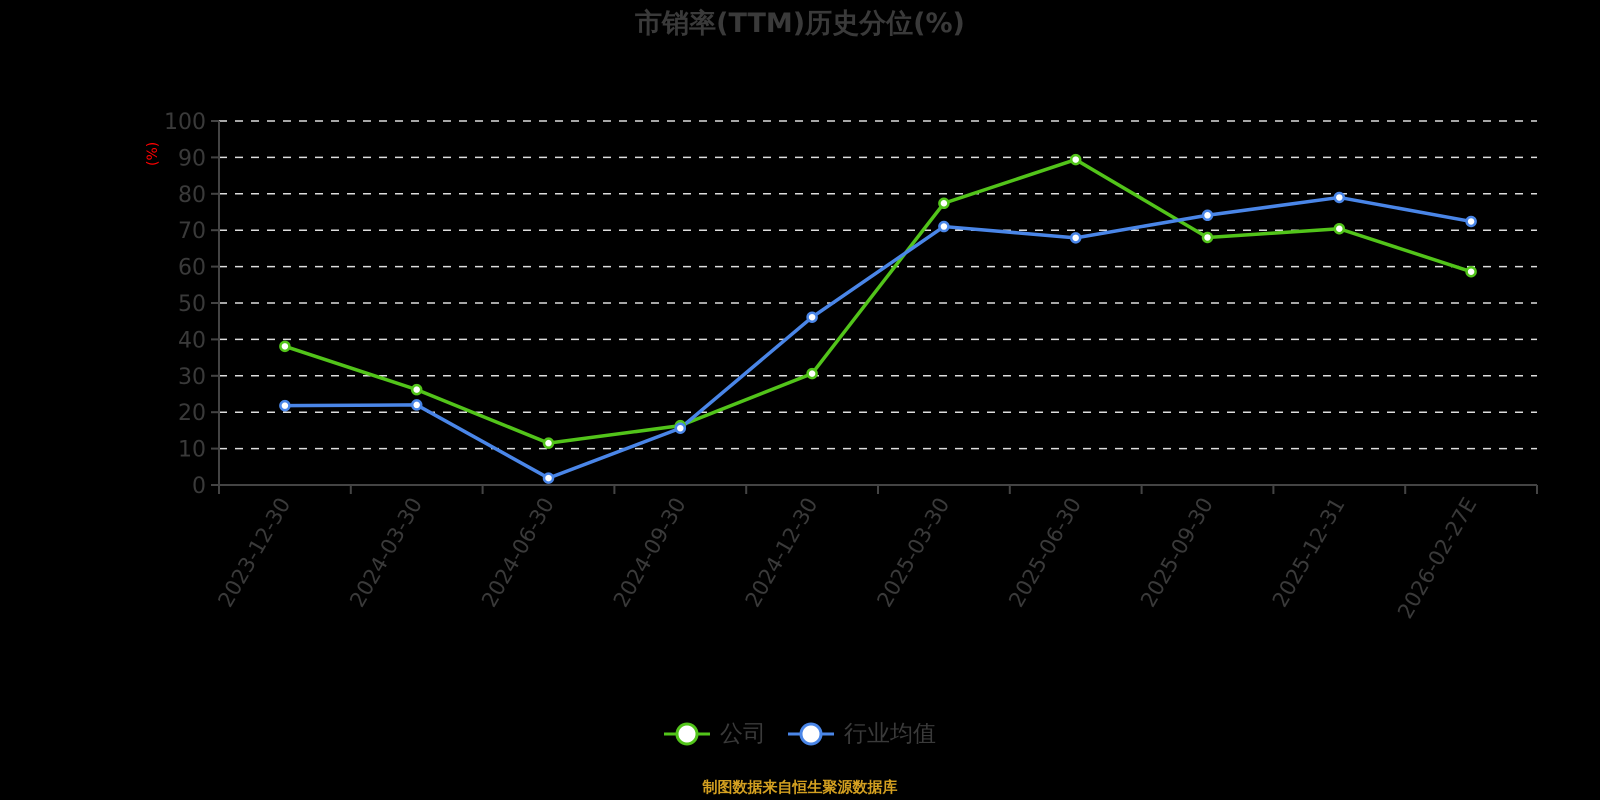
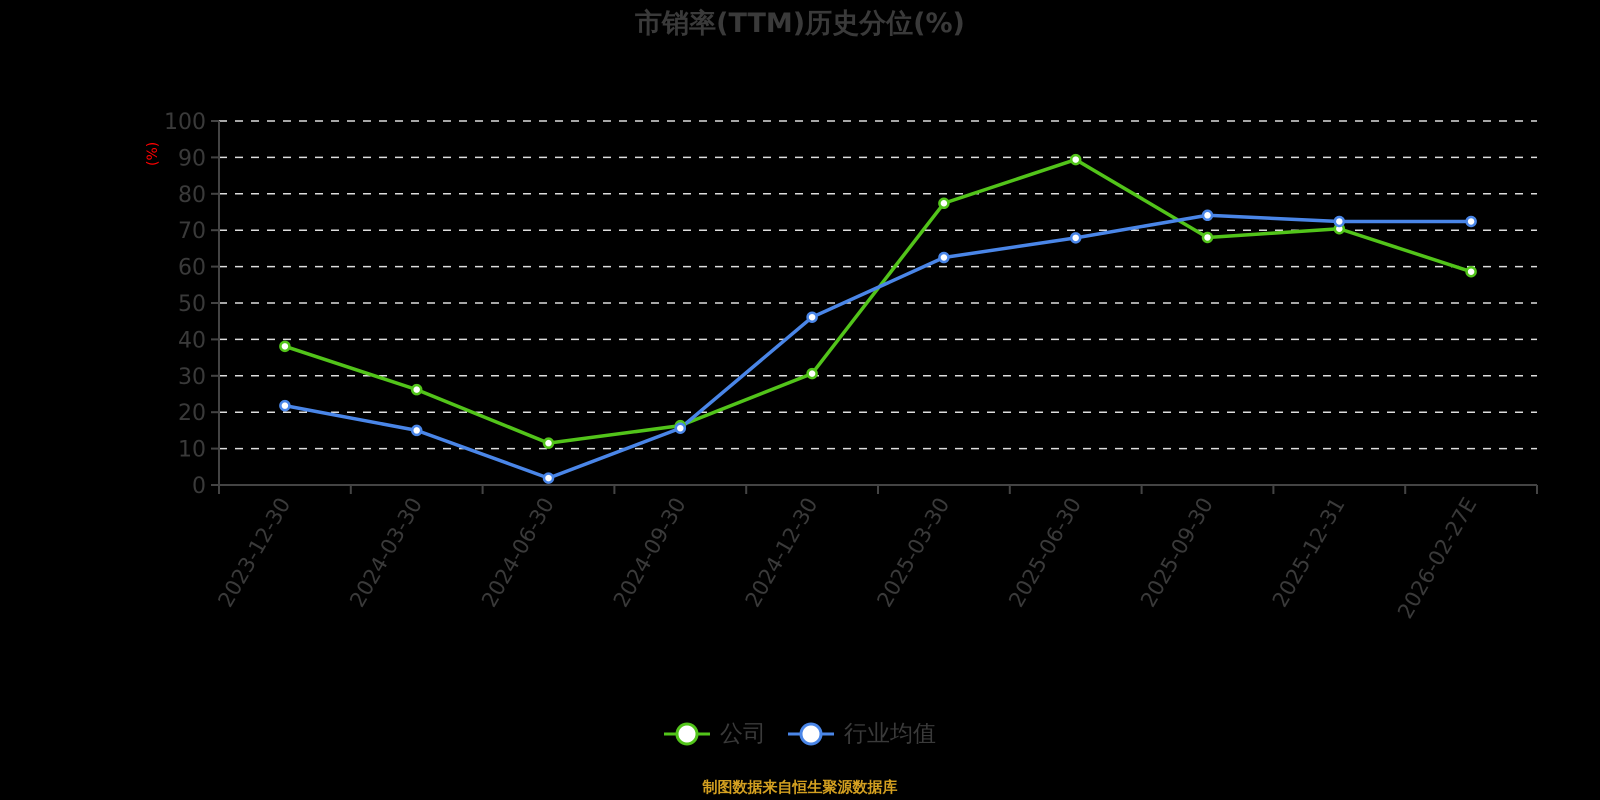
行业均值/2024-03-30: 22 -> 15
行业均值/2025-03-30: 71 -> 62
行业均值/2025-12-31: 79 -> 72
